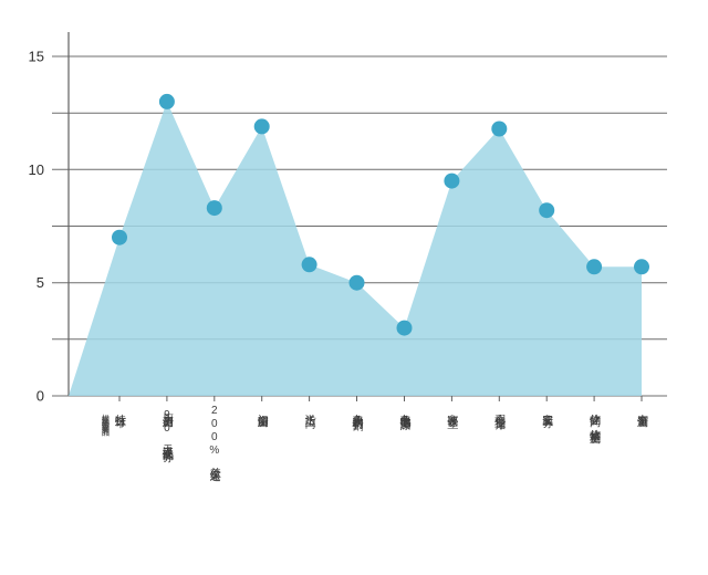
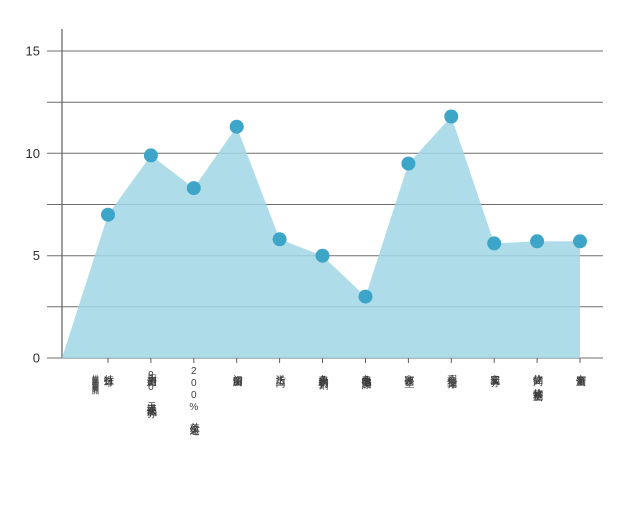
厨房测量90天退换无忧服务: 13.0 -> 9.9
门窗测量: 11.9 -> 11.3
安装服务: 8.2 -> 5.6
